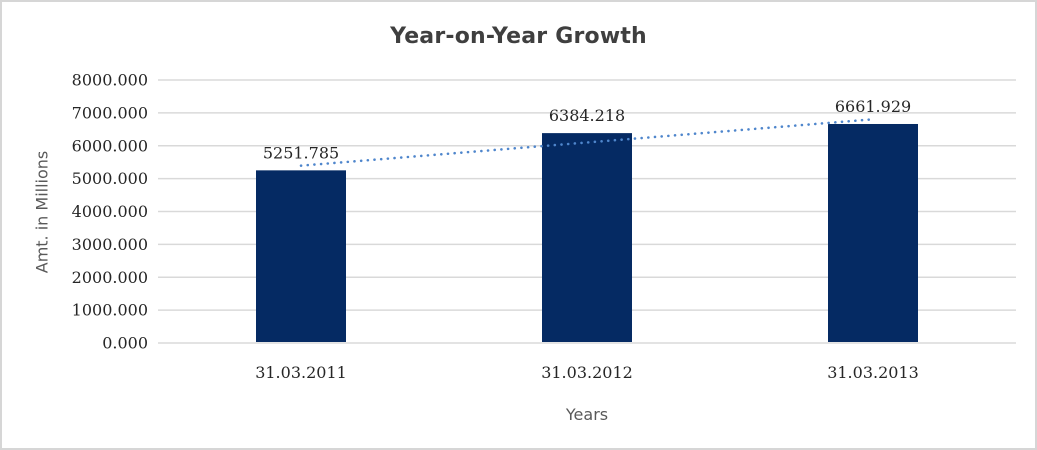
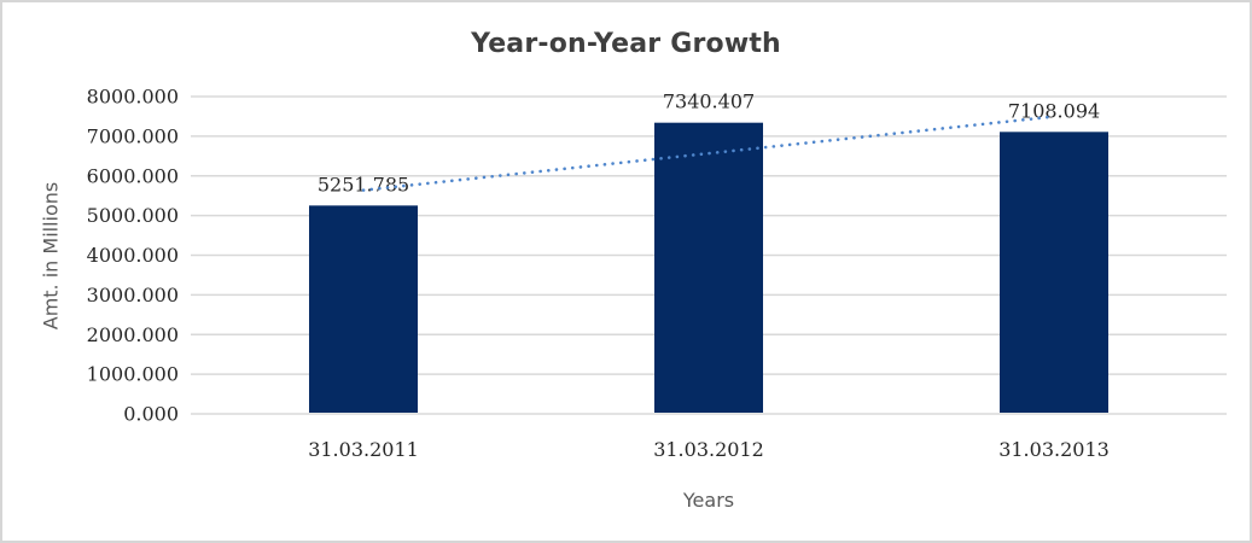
31.03.2012: 6384.218 -> 7340.407
31.03.2013: 6661.929 -> 7108.094
